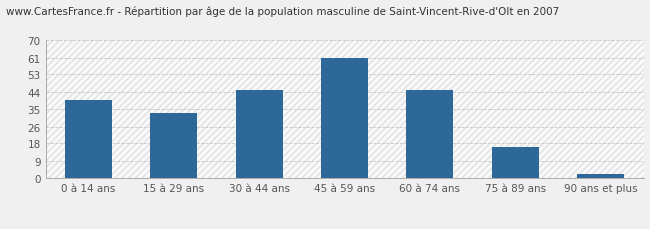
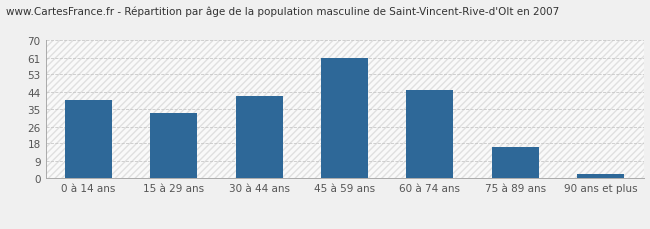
30 à 44 ans: 45 -> 42
